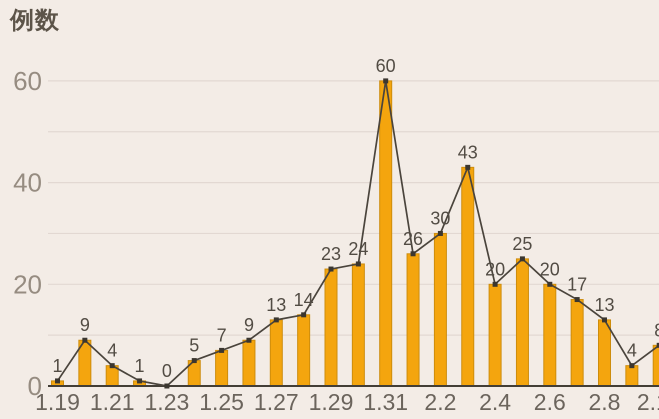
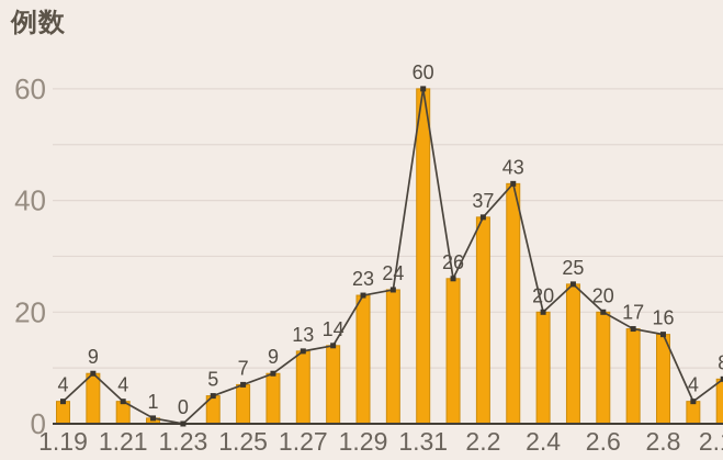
1.19: 1 -> 4
2.2: 30 -> 37
2.8: 13 -> 16
